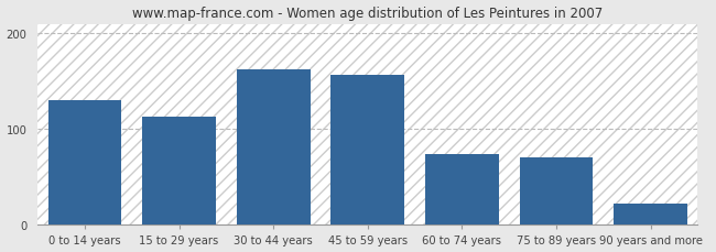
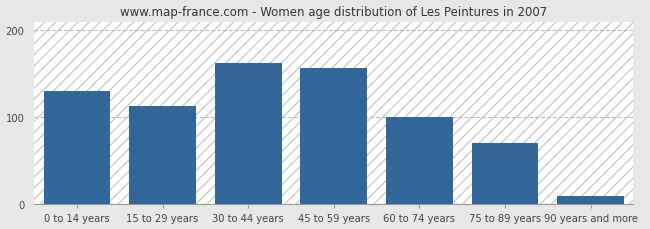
60 to 74 years: 74 -> 100
90 years and more: 22 -> 10
